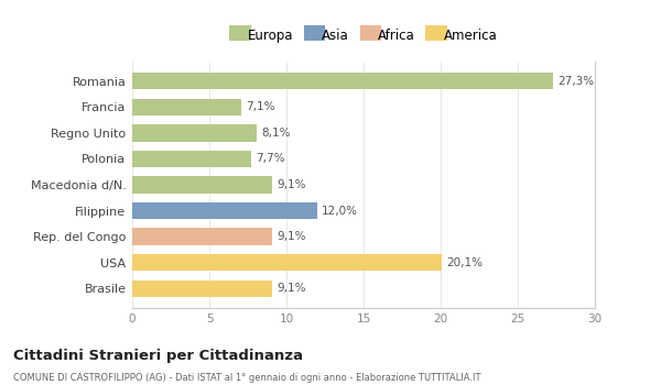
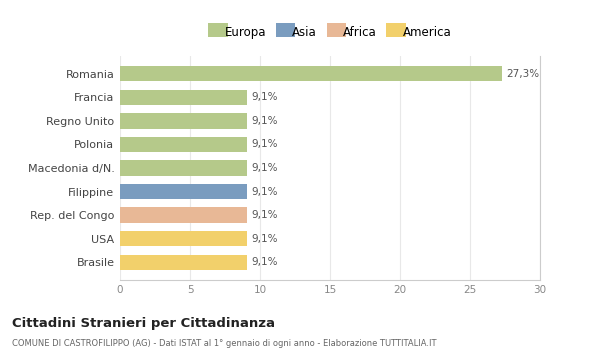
Francia: 7,1% -> 9,1%
Regno Unito: 8,1% -> 9,1%
Polonia: 7,7% -> 9,1%
Filippine: 12,0% -> 9,1%
USA: 20,1% -> 9,1%
